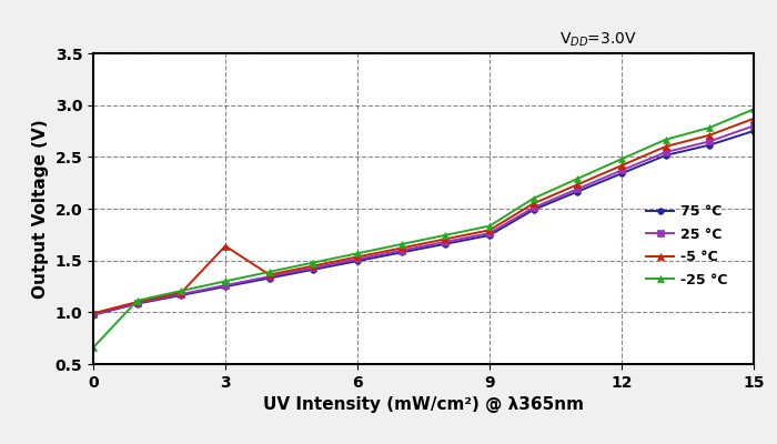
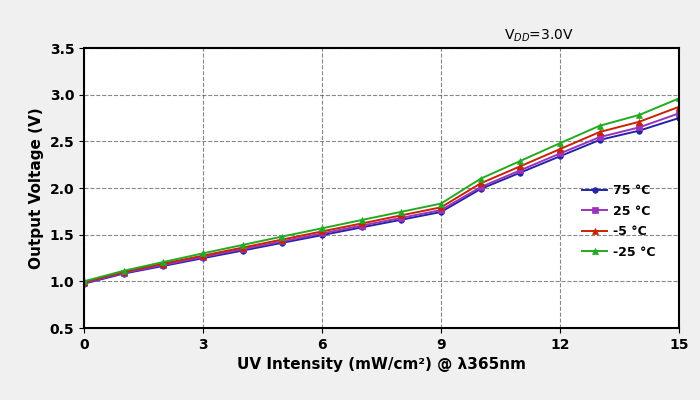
-25 °C/0: 0.66 -> 1.00
-5 °C/3: 1.64 -> 1.27
